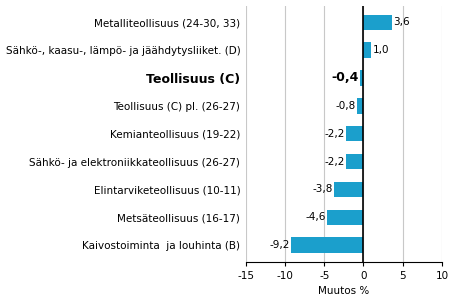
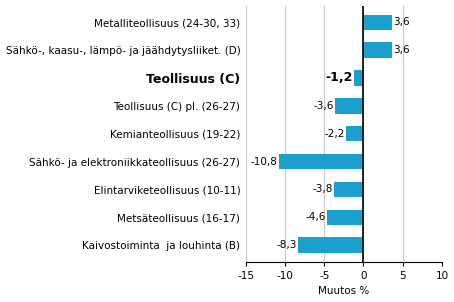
Sähkö-, kaasu-, lämpö- ja jäähdytysliiket. (D): 1,0 -> 3,6
Teollisuus (C): -0,4 -> -1,2
Teollisuus (C) pl. (26-27): -0,8 -> -3,6
Sähkö- ja elektroniikkateollisuus (26-27): -2,2 -> -10,8
Kaivostoiminta ja louhinta (B): -9,2 -> -8,3
